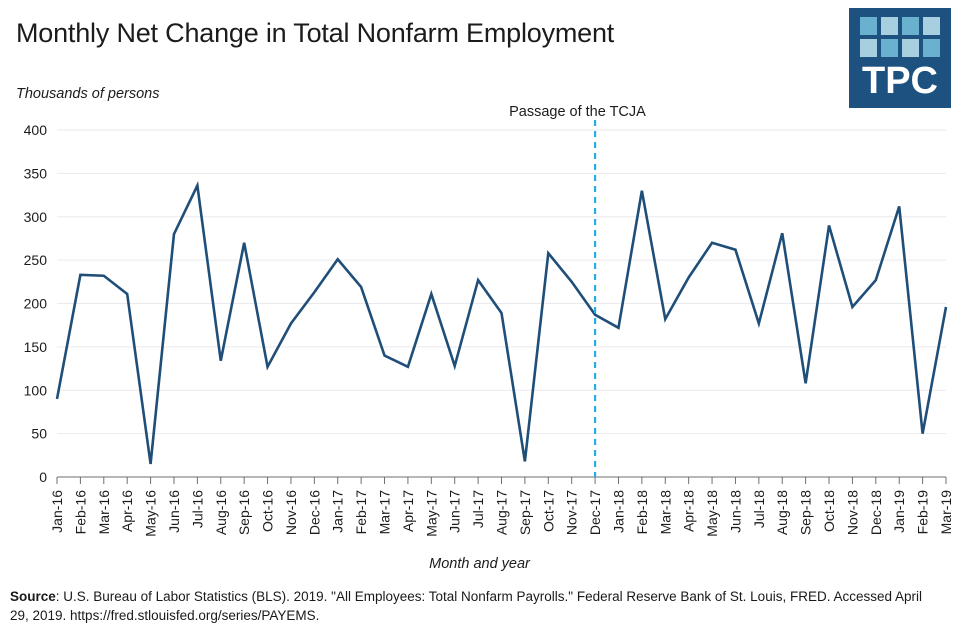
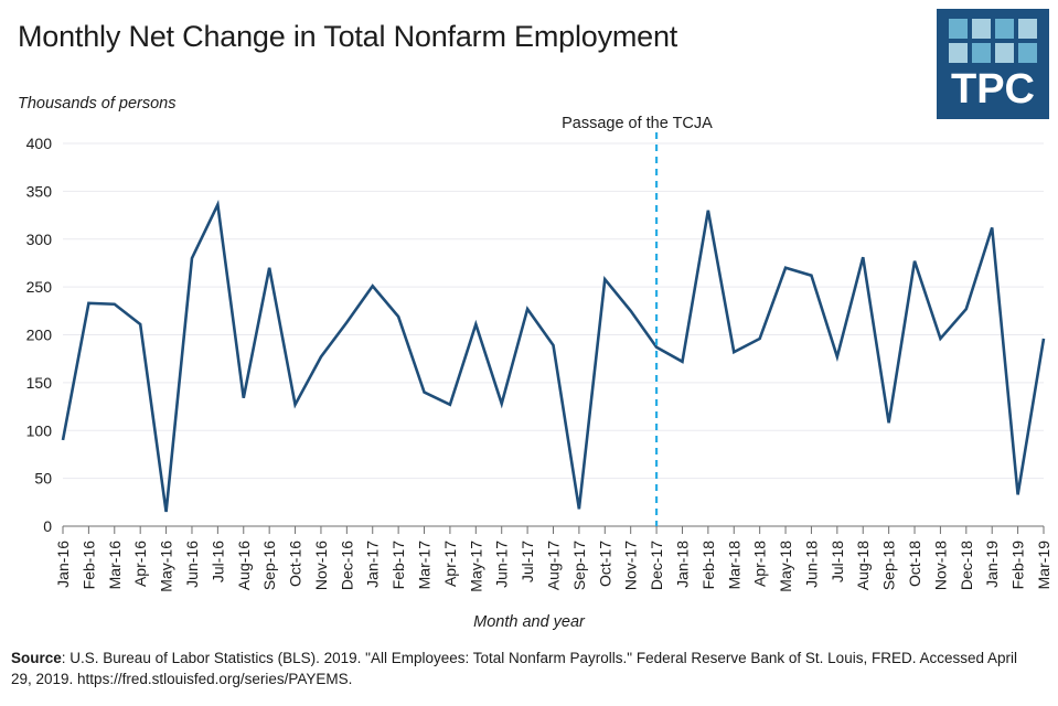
Apr-18: 230 -> 200
Oct-18: 290 -> 280
Feb-19: 50 -> 30
